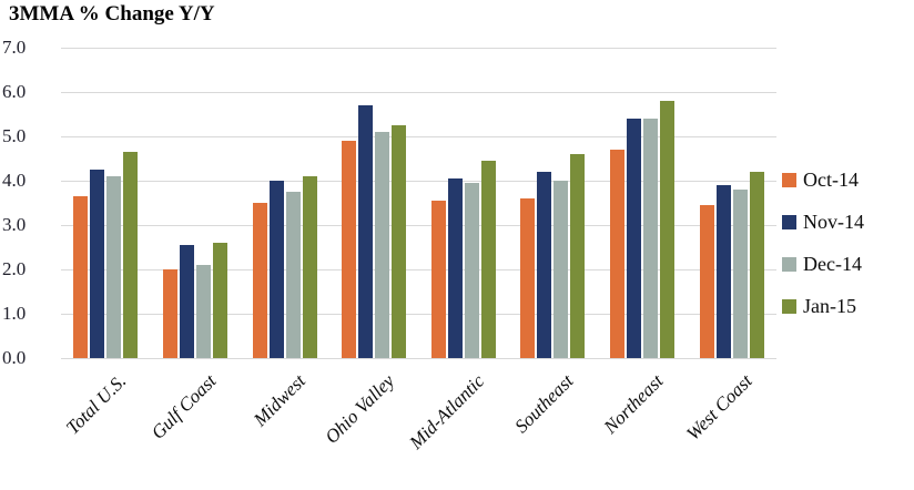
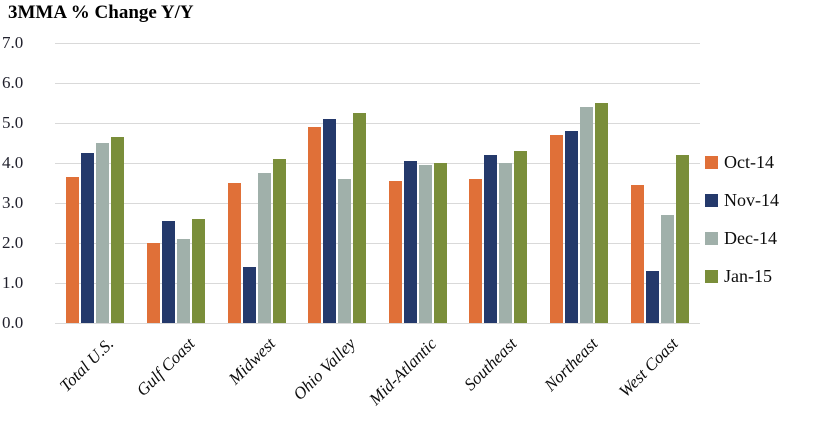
Dec-14/Total U.S.: 4.1 -> 4.5
Nov-14/Midwest: 4.0 -> 1.4
Nov-14/Ohio Valley: 5.7 -> 5.1
Dec-14/Ohio Valley: 5.1 -> 3.6
Jan-15/Mid-Atlantic: 4.5 -> 4.0
Jan-15/Southeast: 4.6 -> 4.3
Nov-14/Northeast: 5.4 -> 4.8
Jan-15/Northeast: 5.8 -> 5.5
Nov-14/West Coast: 3.9 -> 1.3
Dec-14/West Coast: 3.8 -> 2.7
